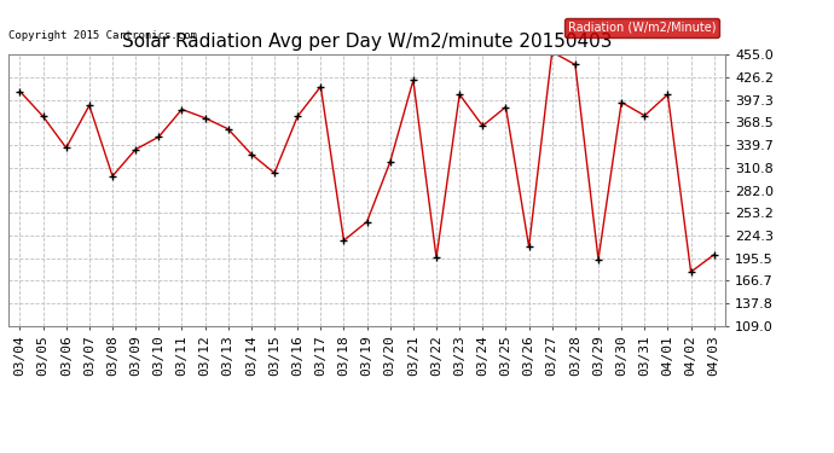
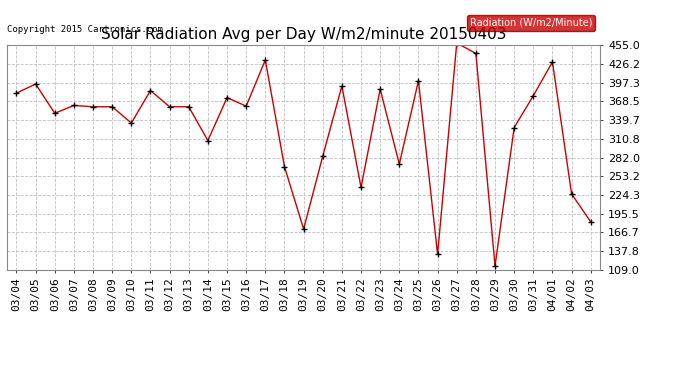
03/04: 408 -> 381
03/05: 376 -> 395
03/06: 336 -> 350
03/07: 390 -> 362
03/08: 300 -> 360
03/09: 334 -> 360
03/10: 350 -> 335
03/12: 374 -> 360
03/14: 328 -> 308
03/15: 304 -> 374
03/16: 376 -> 361
03/17: 414 -> 432
03/18: 218 -> 268
03/19: 242 -> 172
03/20: 318 -> 284
03/21: 422 -> 392
03/22: 196 -> 236
03/23: 404 -> 387
03/24: 364 -> 272
03/25: 388 -> 400
03/26: 210 -> 133
03/29: 194 -> 115
03/30: 394 -> 328
04/01: 404 -> 429
04/02: 178 -> 226
04/03: 200 -> 183
